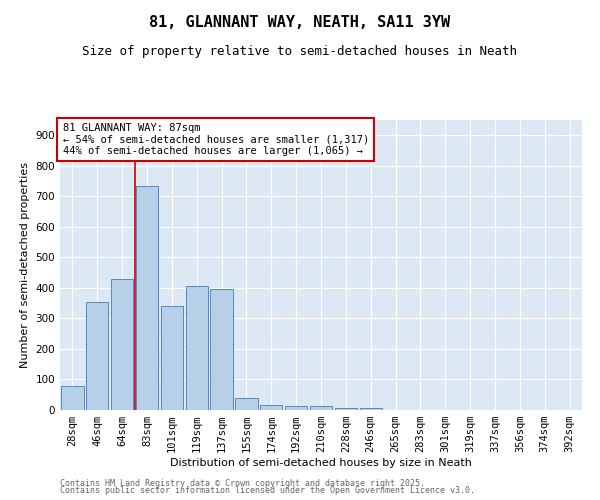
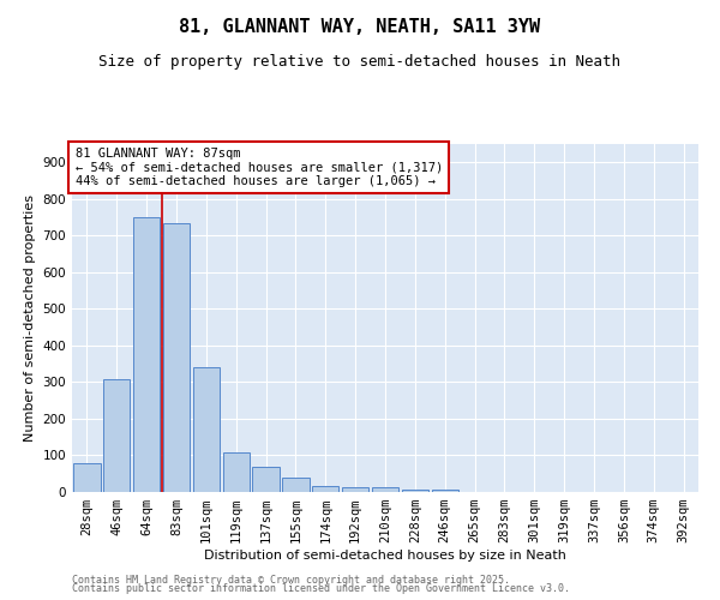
46sqm: 355 -> 307
64sqm: 430 -> 750
119sqm: 405 -> 108
137sqm: 395 -> 68
